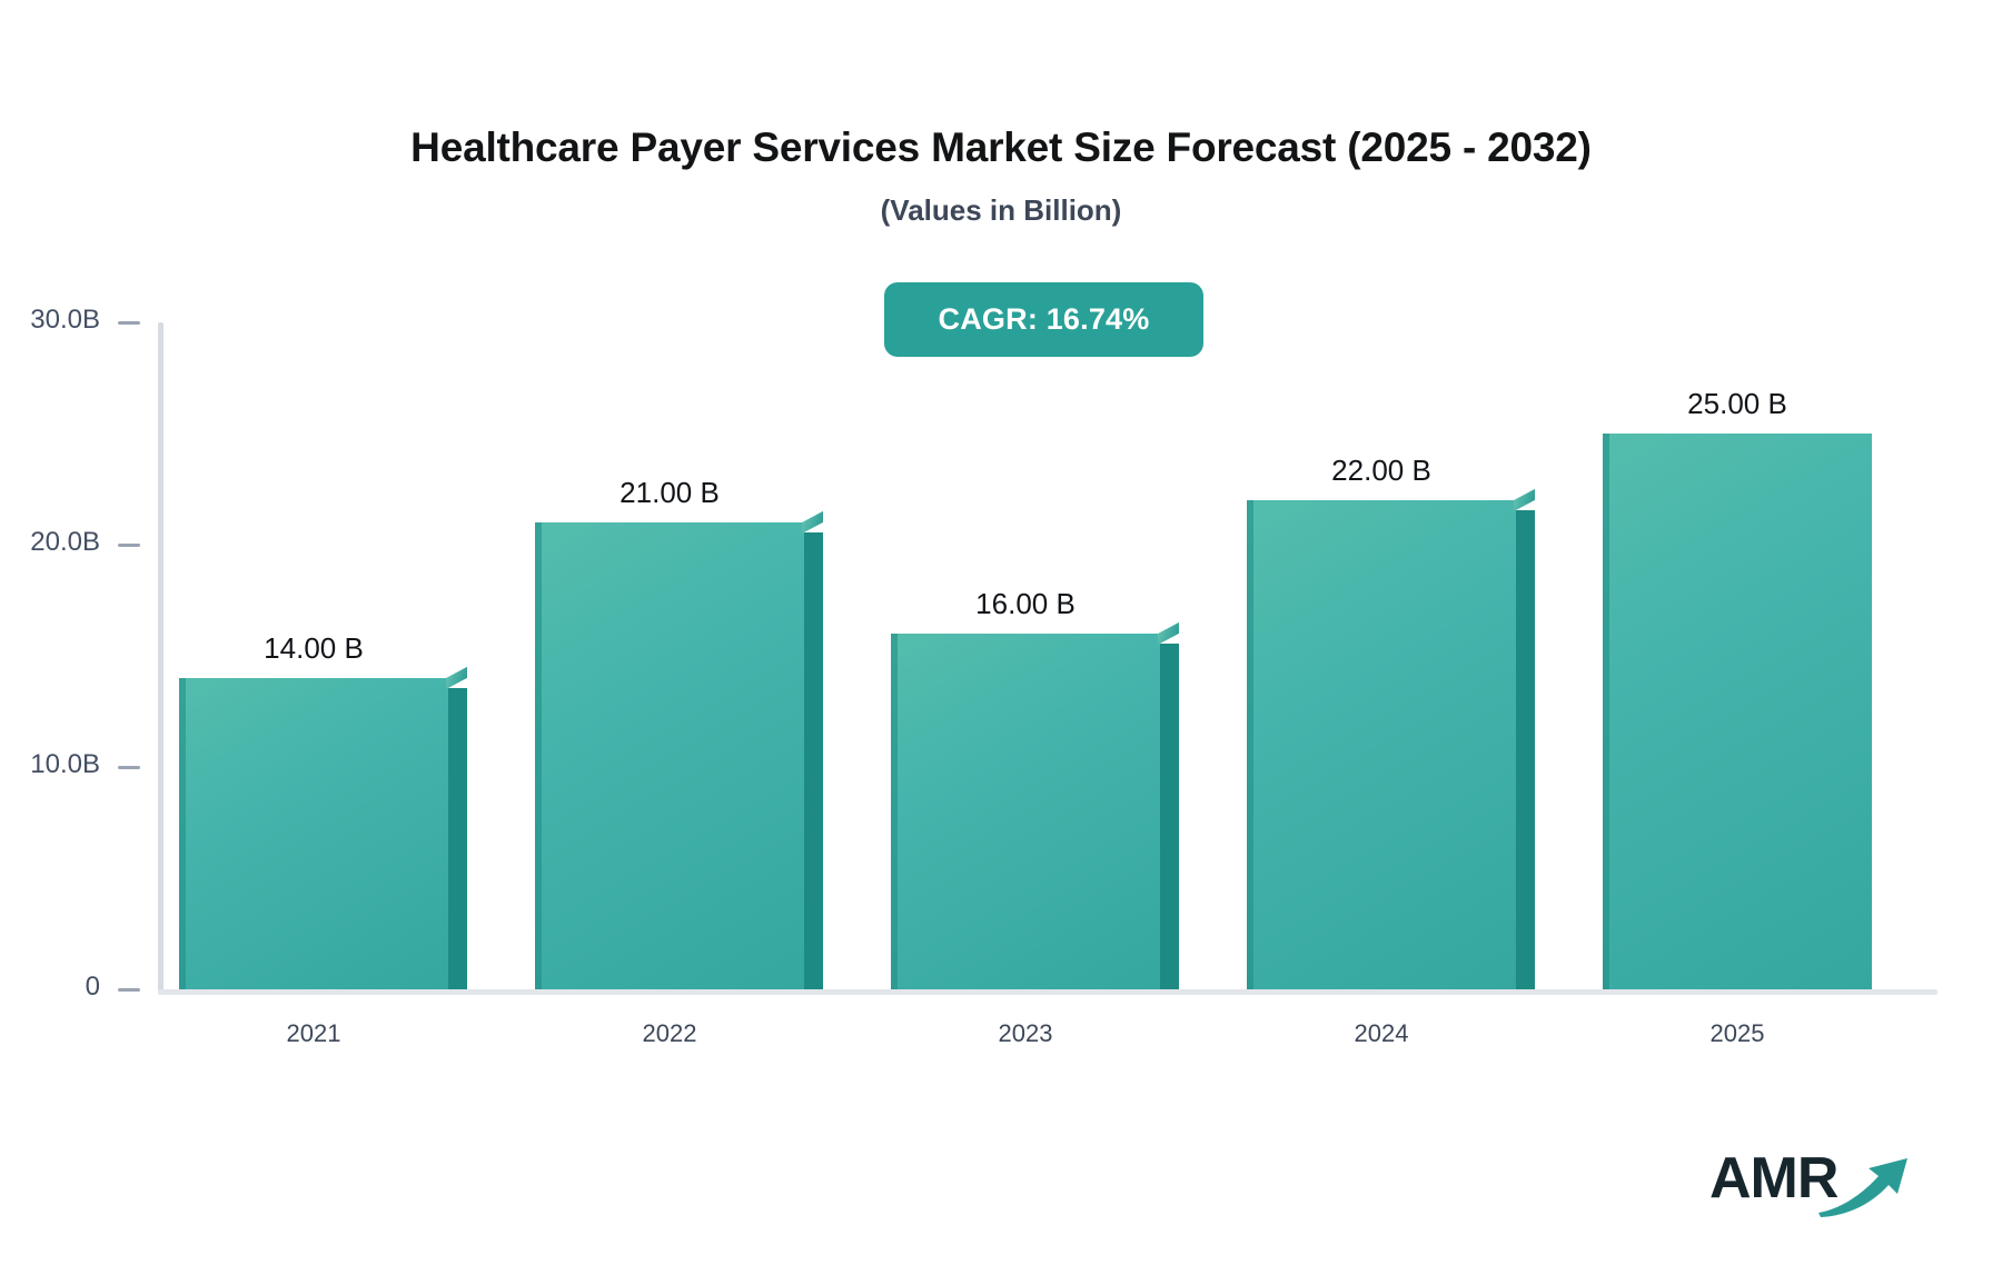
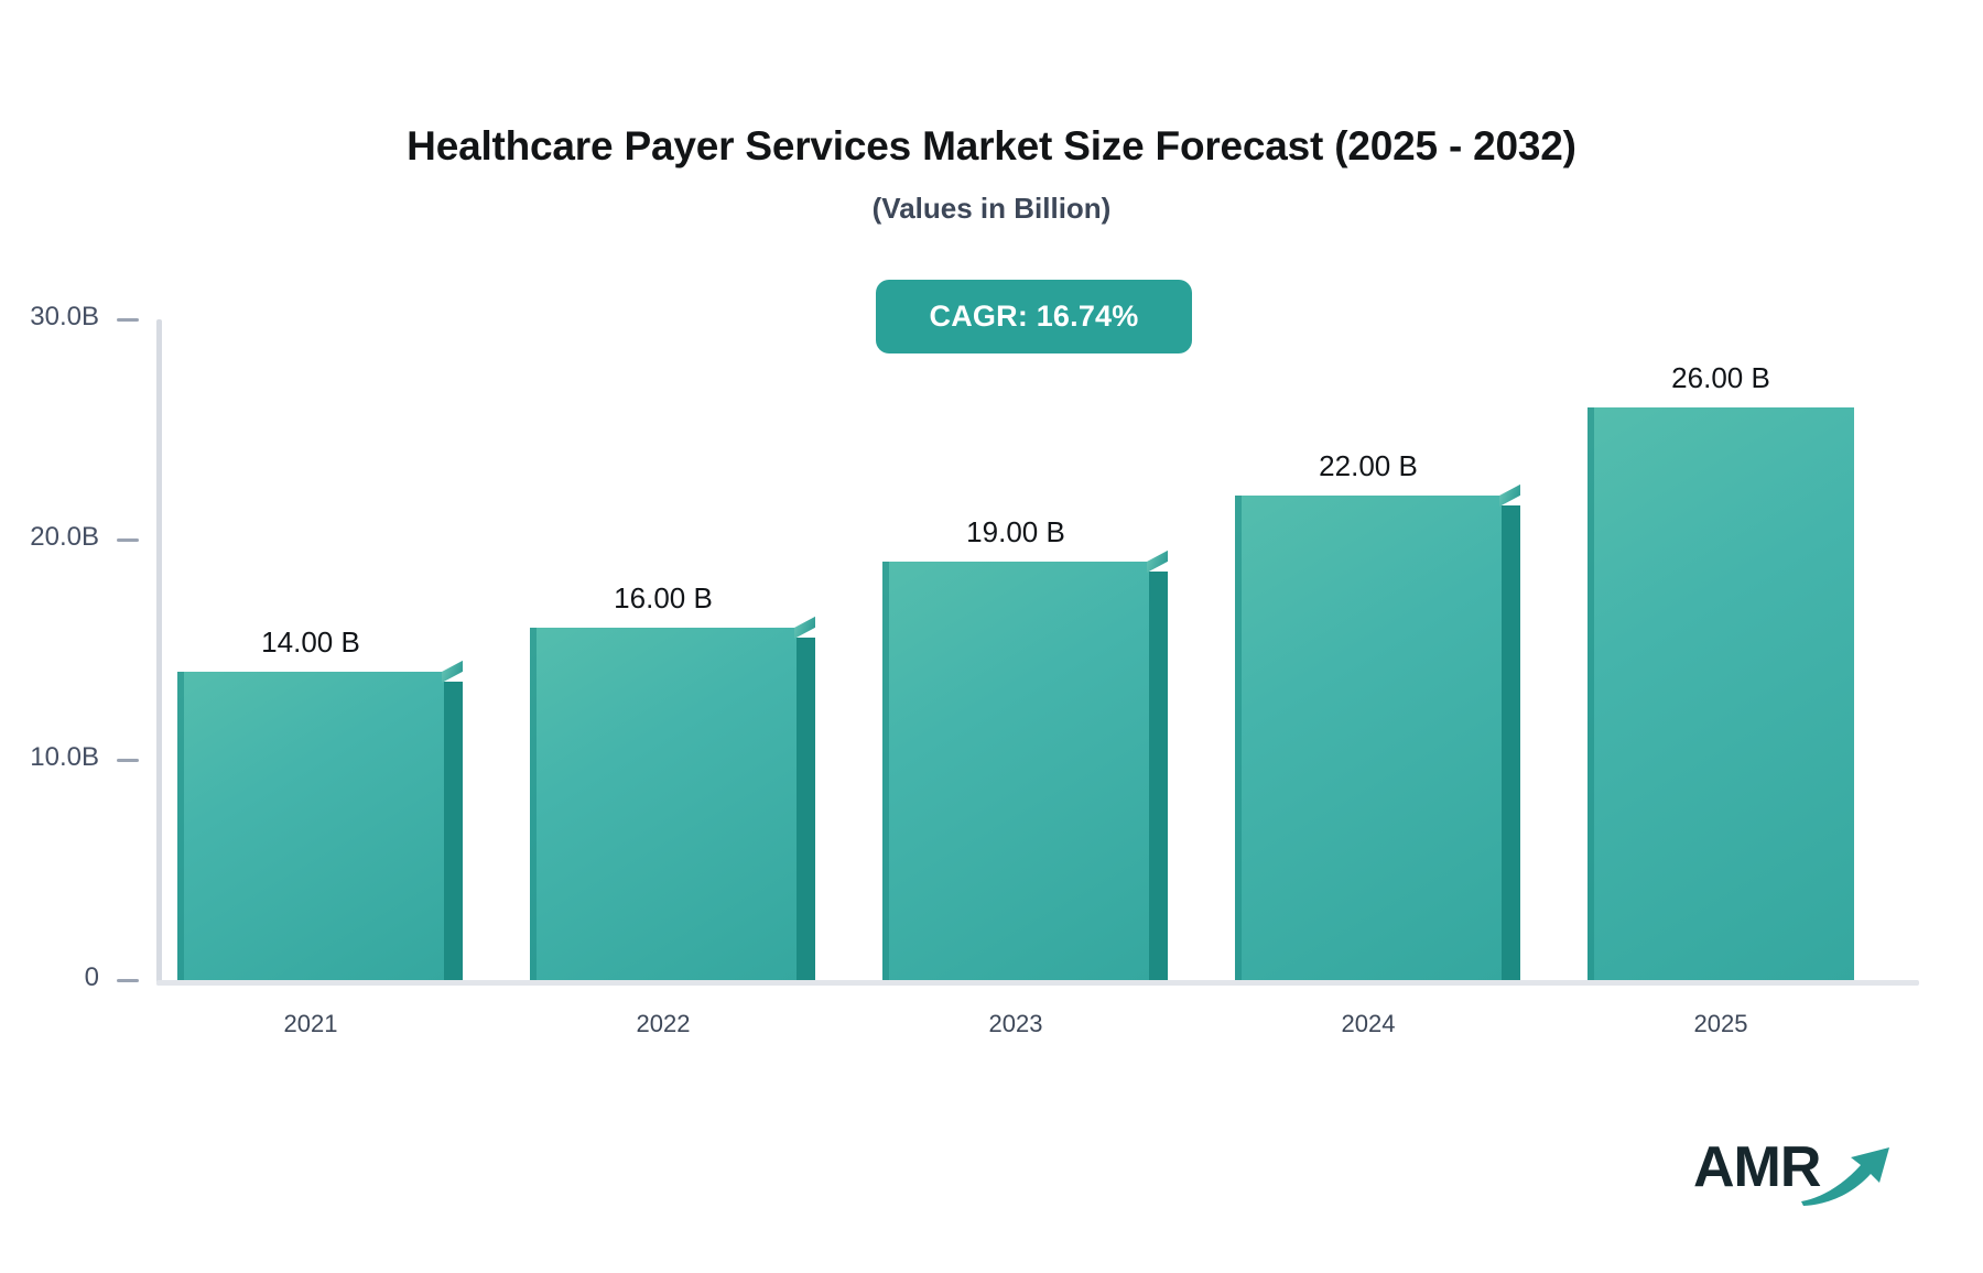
2022: 21.00 -> 16.00
2023: 16.00 -> 19.00
2025: 25.00 -> 26.00
